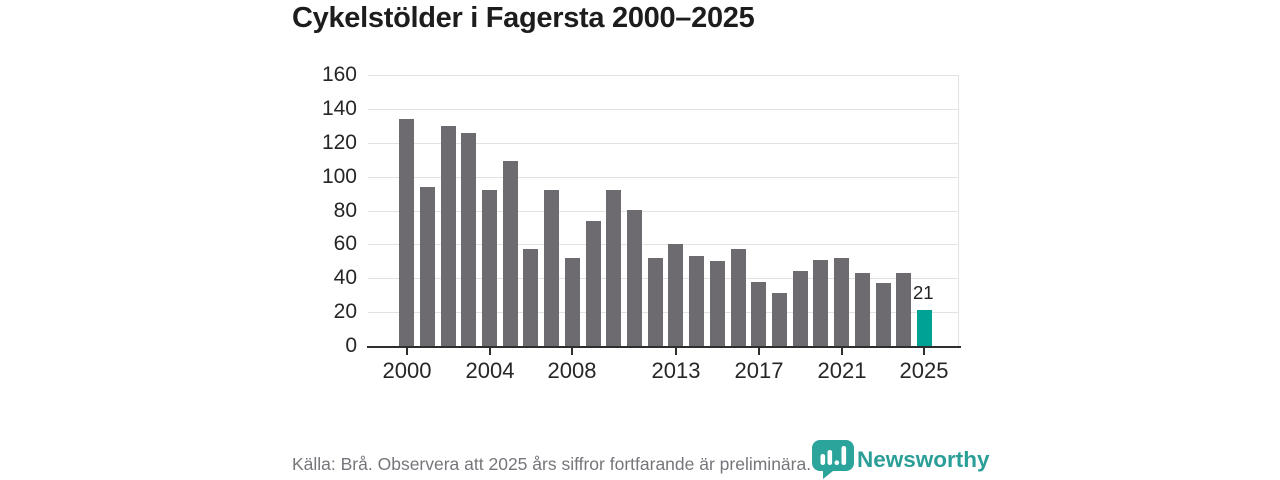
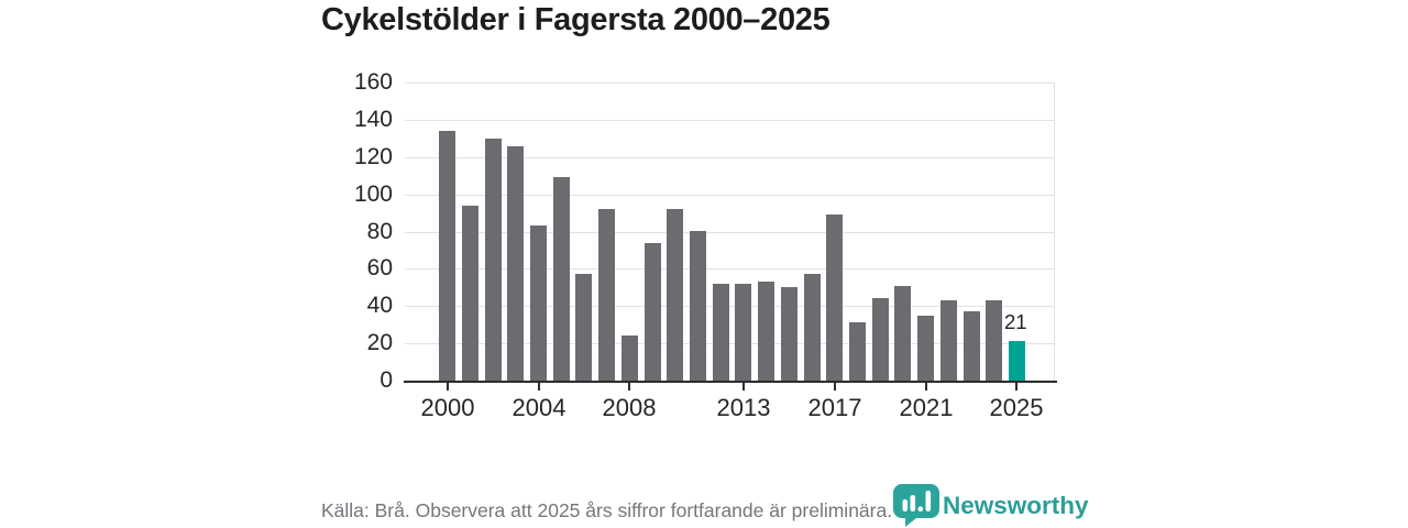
2004: 92 -> 83
2008: 52 -> 24
2013: 60 -> 52
2017: 38 -> 89
2021: 52 -> 35
